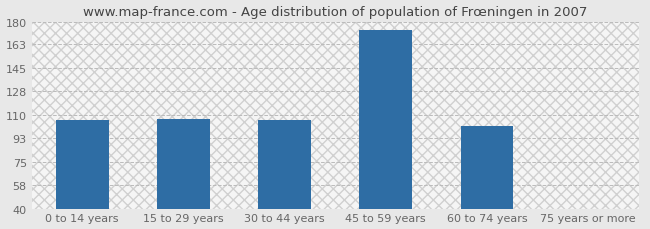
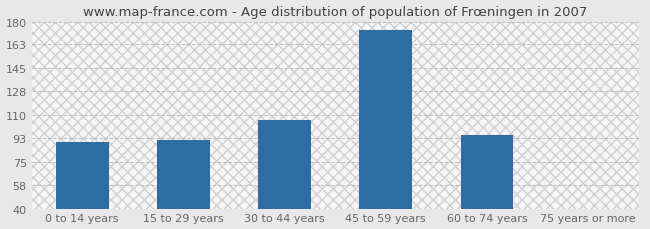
0 to 14 years: 106 -> 90
15 to 29 years: 107 -> 91
60 to 74 years: 102 -> 95
